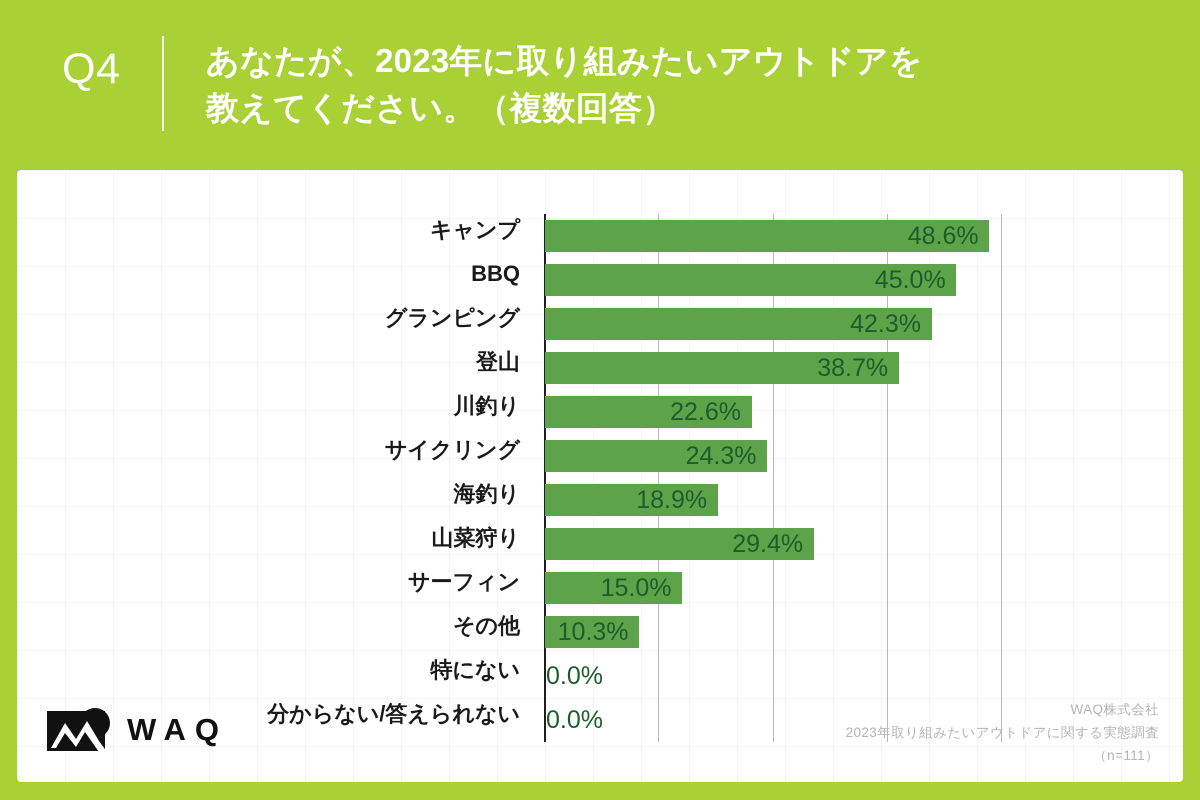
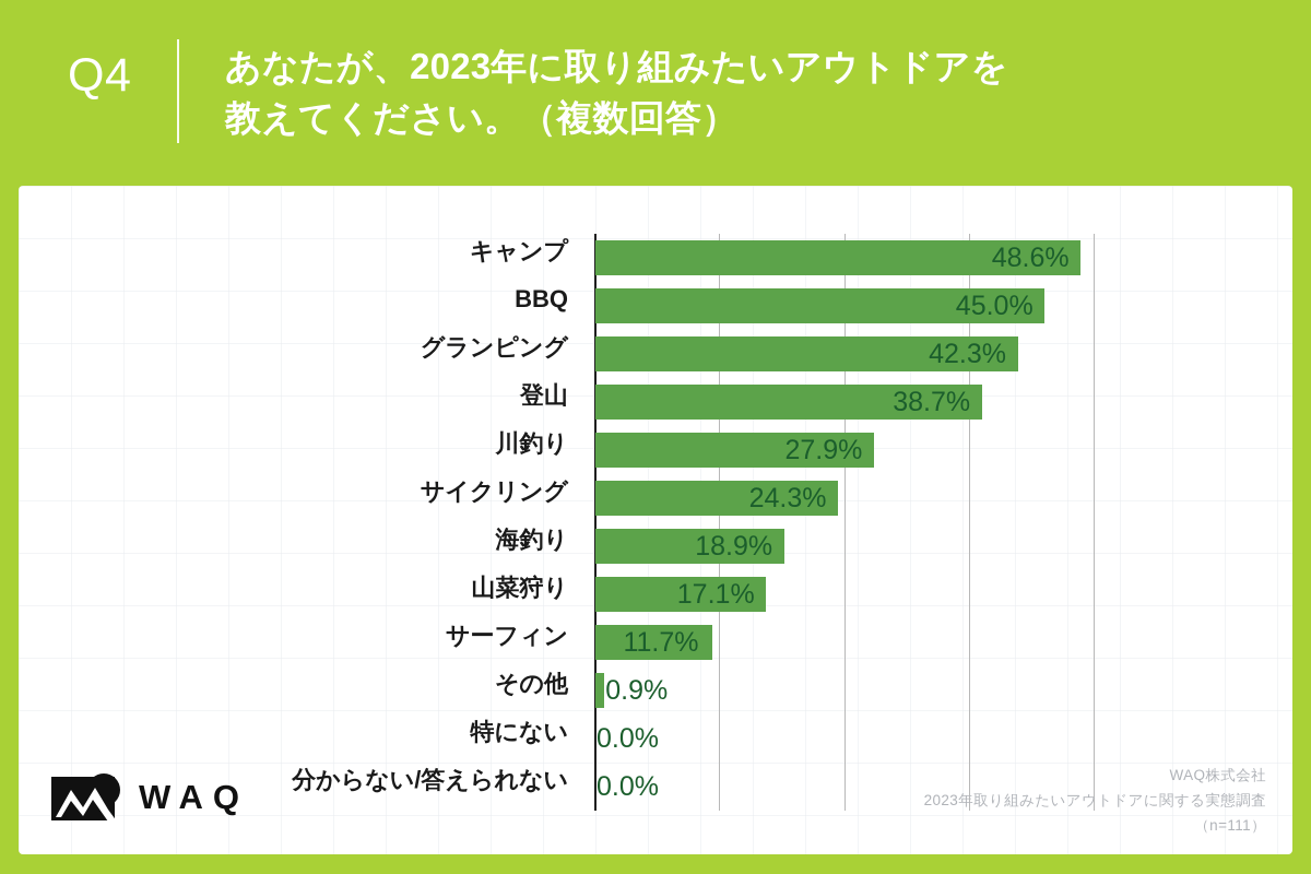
川釣り: 22.6% -> 27.9%
山菜狩り: 29.4% -> 17.1%
サーフィン: 15.0% -> 11.7%
その他: 10.3% -> 0.9%
